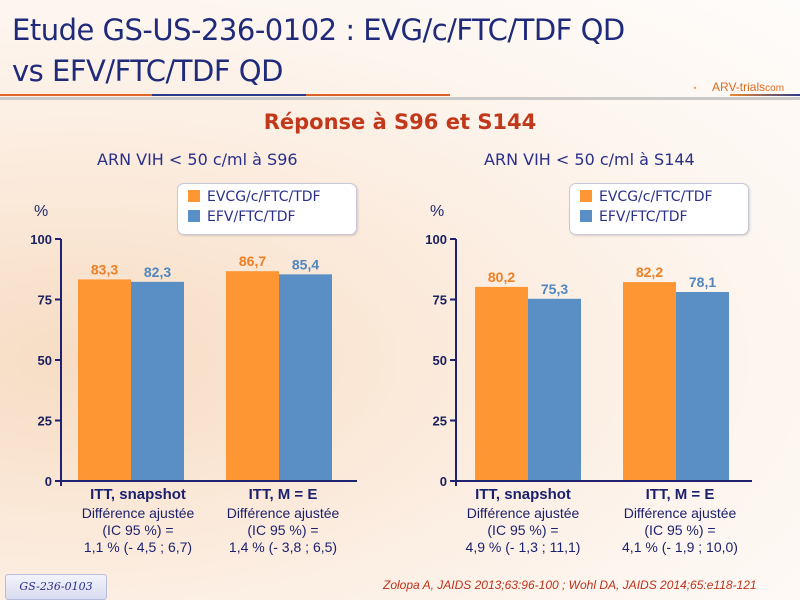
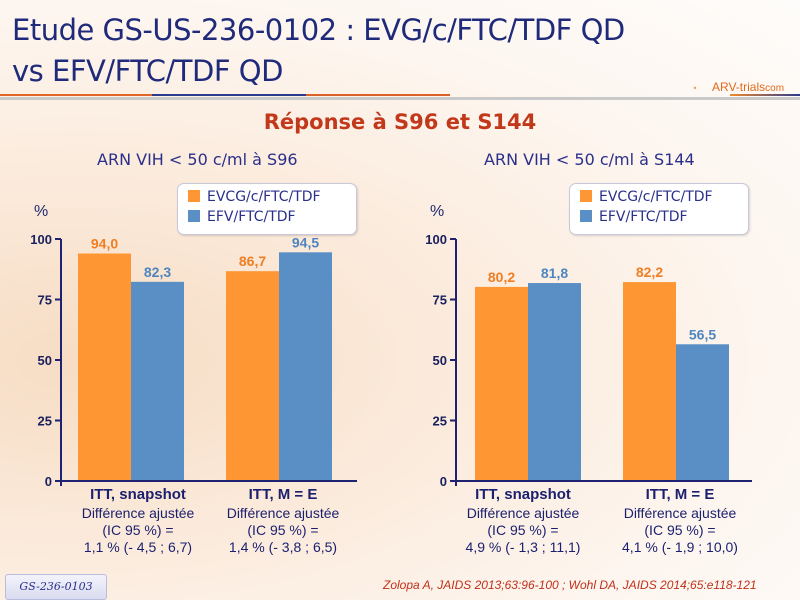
ARN VIH < 50 c/ml à S96/EVCG/c/FTC/TDF/ITT, snapshot: 83,3 -> 94,0
ARN VIH < 50 c/ml à S96/EFV/FTC/TDF/ITT, M = E: 85,4 -> 94,5
ARN VIH < 50 c/ml à S144/EFV/FTC/TDF/ITT, snapshot: 75,3 -> 81,8
ARN VIH < 50 c/ml à S144/EFV/FTC/TDF/ITT, M = E: 78,1 -> 56,5
